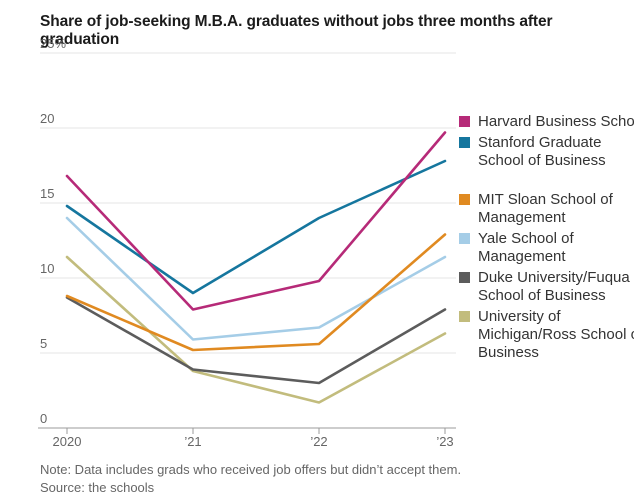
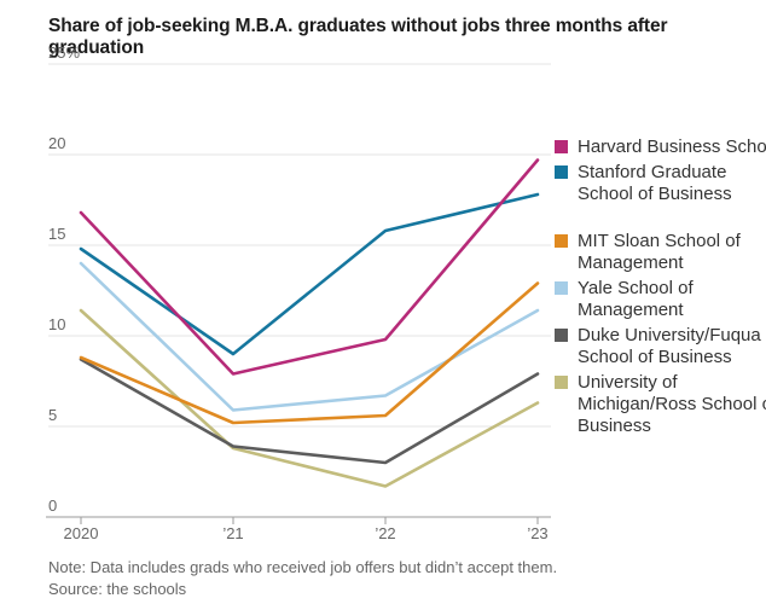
Stanford Graduate School of Business/’22: 14.0% -> 15.8%
